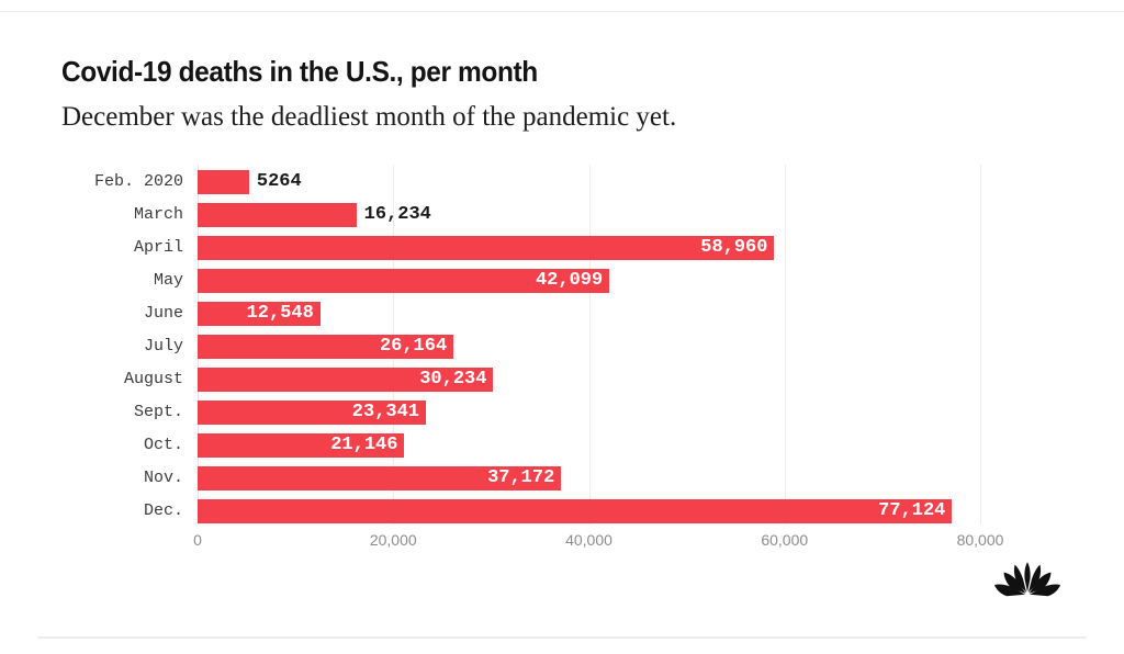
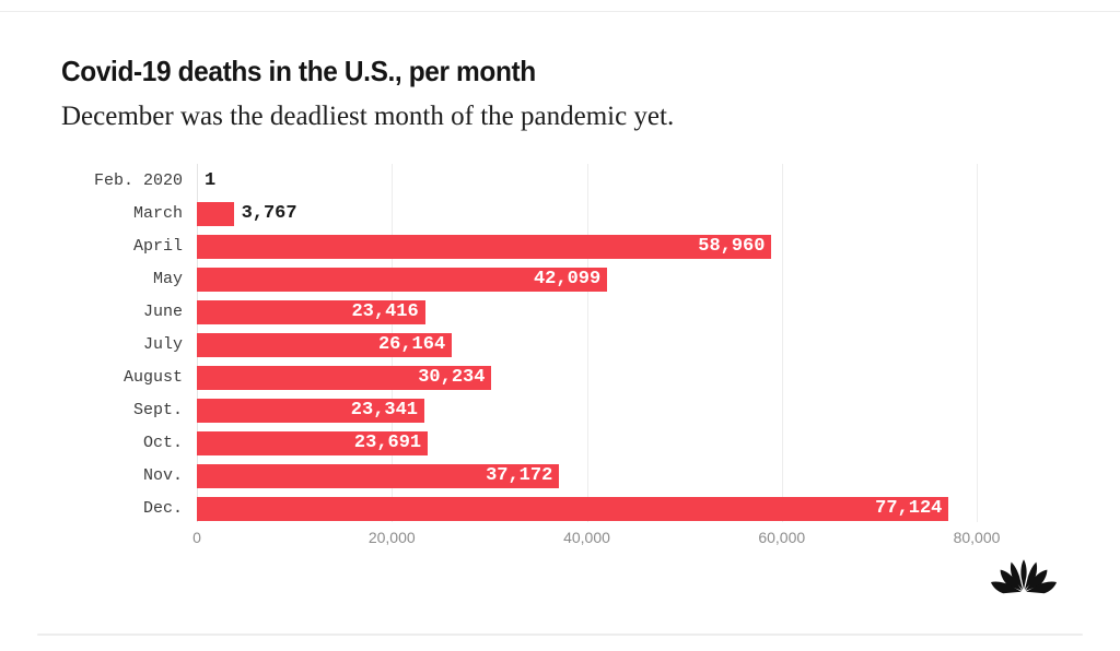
Feb. 2020: 5264 -> 1
March: 16,234 -> 3,767
June: 12,548 -> 23,416
Oct.: 21,146 -> 23,691
